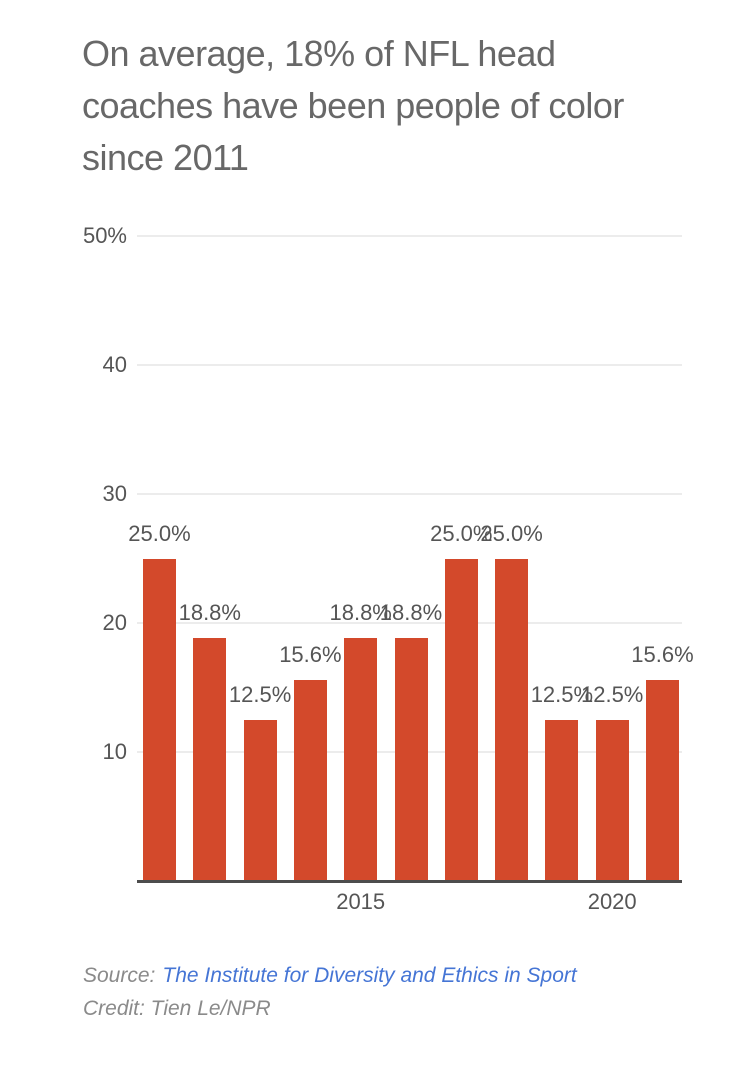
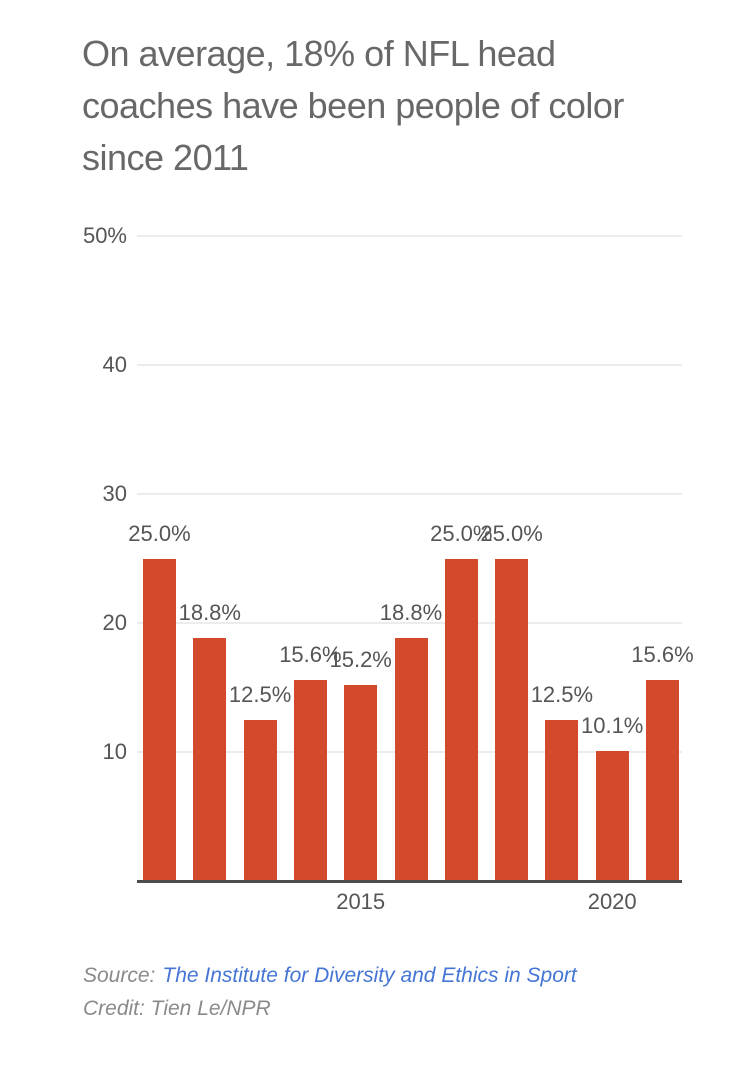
2015: 18.8% -> 15.2%
2020: 12.5% -> 10.1%
